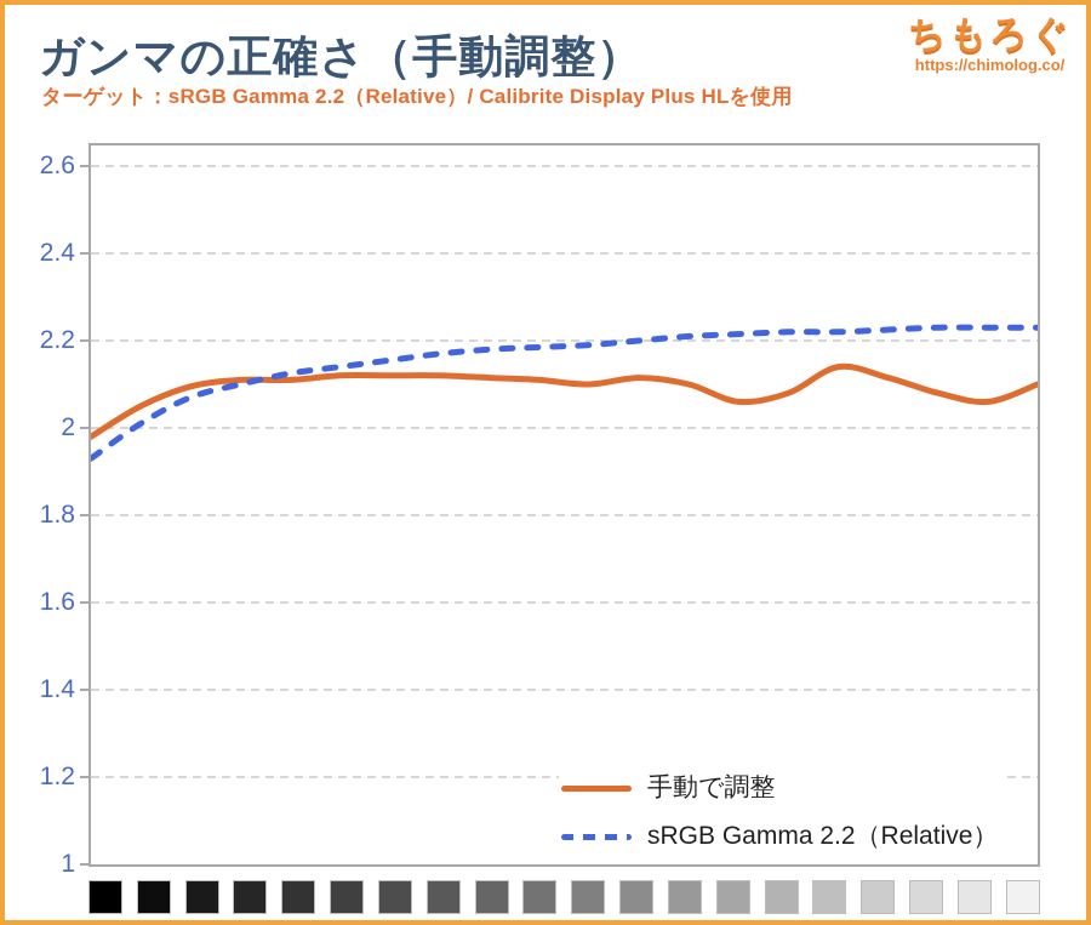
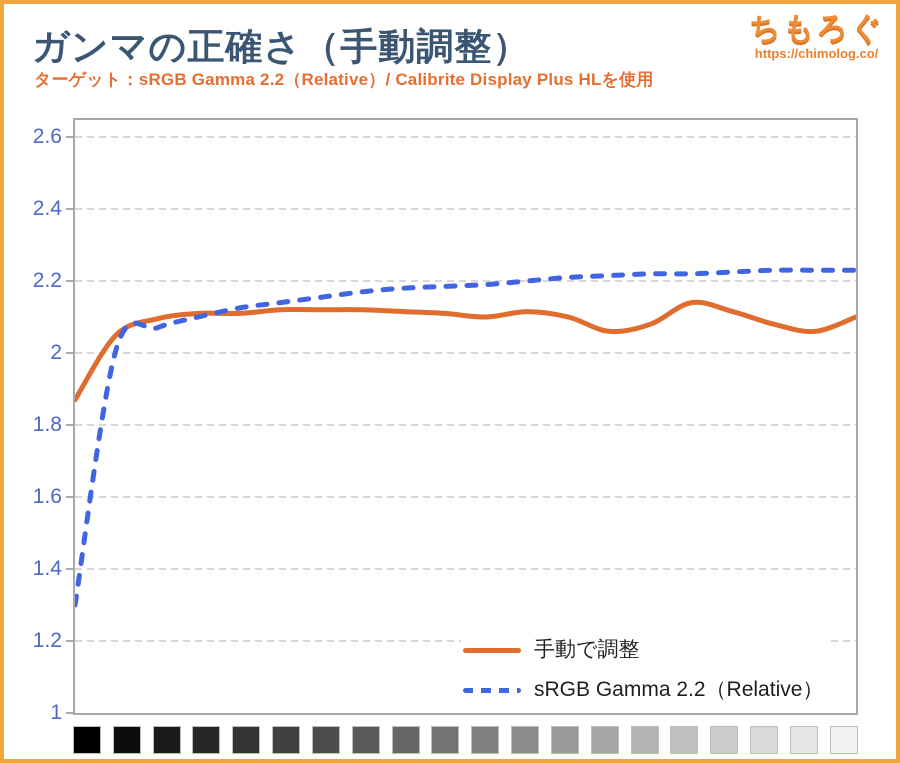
手動で調整/1: 1.98 -> 1.87
sRGB Gamma 2.2（Relative）/1: 1.93 -> 1.30
